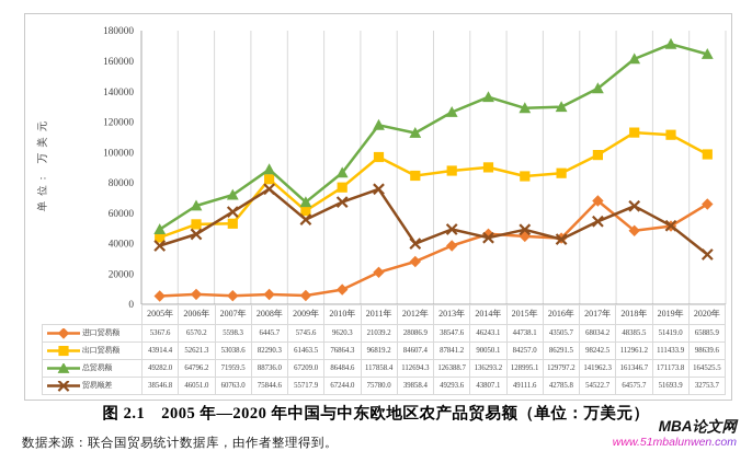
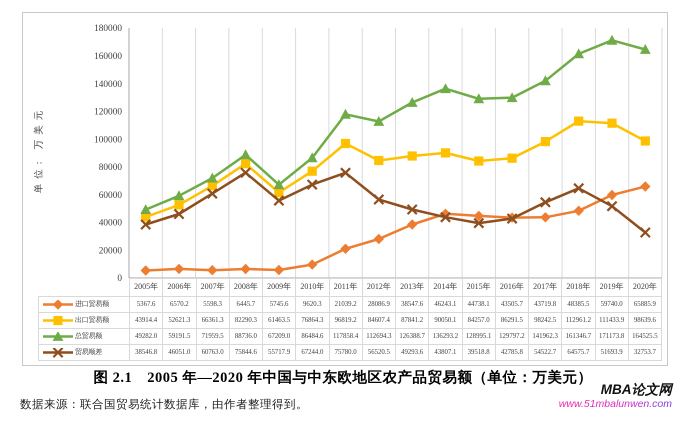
总贸易额/2006年: 64796.2 -> 59191.5
出口贸易额/2007年: 53038.6 -> 66361.3
贸易顺差/2012年: 39858.4 -> 56520.5
贸易顺差/2015年: 49111.6 -> 39518.8
进口贸易额/2017年: 68034.2 -> 43719.8
进口贸易额/2019年: 51419.0 -> 59740.0
